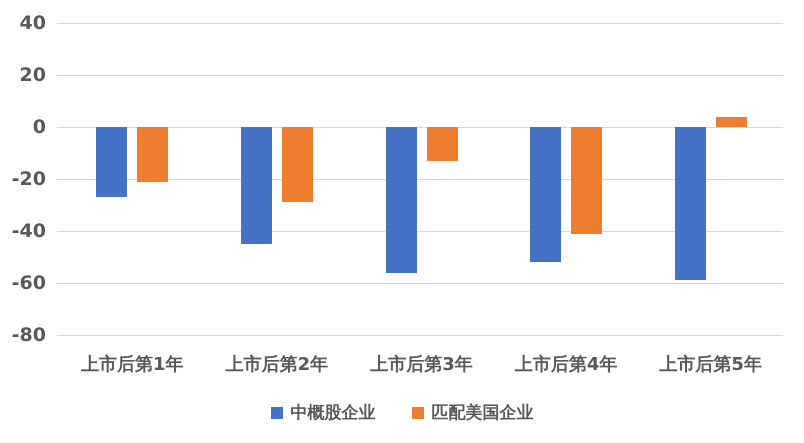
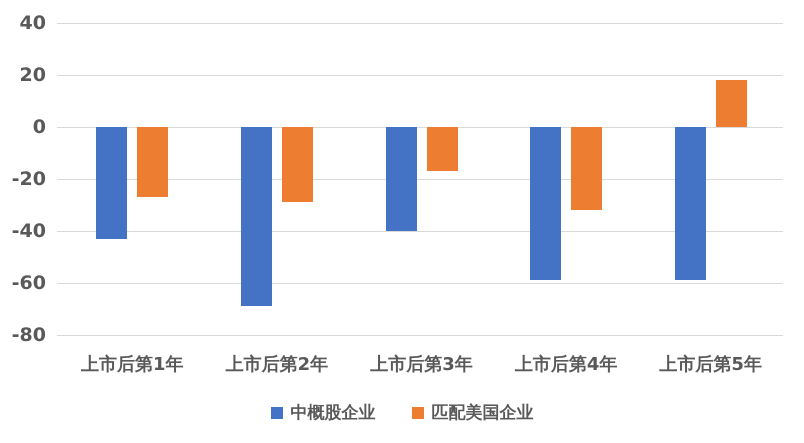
中概股企业/上市后第1年: -27 -> -43
匹配美国企业/上市后第1年: -21 -> -27
中概股企业/上市后第2年: -45 -> -69
中概股企业/上市后第3年: -56 -> -40
匹配美国企业/上市后第3年: -13 -> -17
中概股企业/上市后第4年: -52 -> -59
匹配美国企业/上市后第4年: -41 -> -32
匹配美国企业/上市后第5年: 4 -> 18
